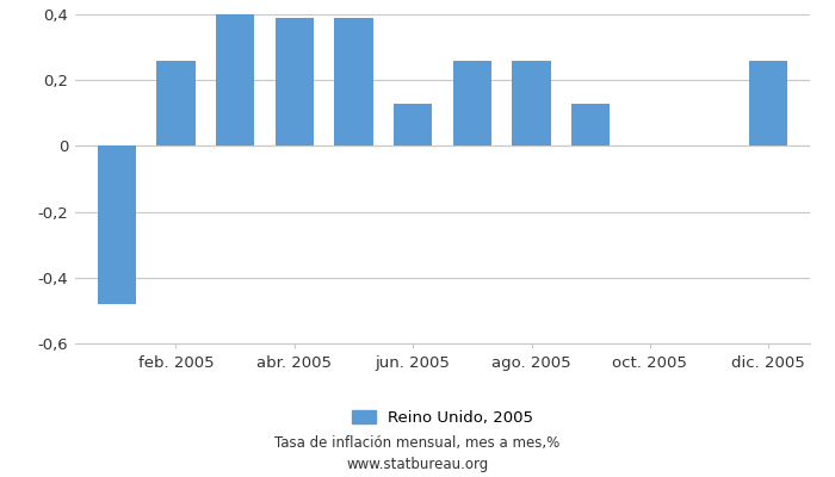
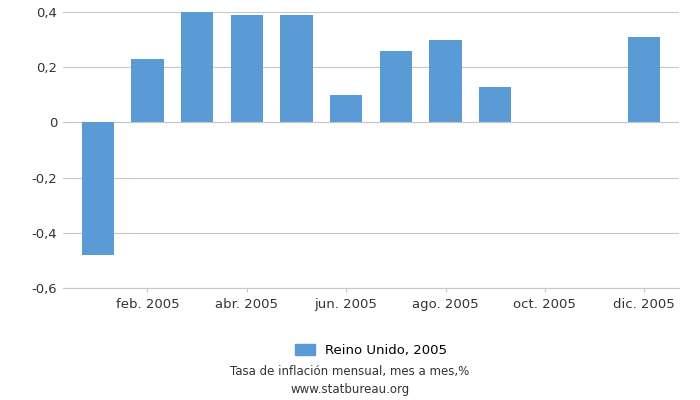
feb. 2005: 0,26 -> 0,23
jun. 2005: 0,13 -> 0,10
ago. 2005: 0,26 -> 0,30
dic. 2005: 0,26 -> 0,31
